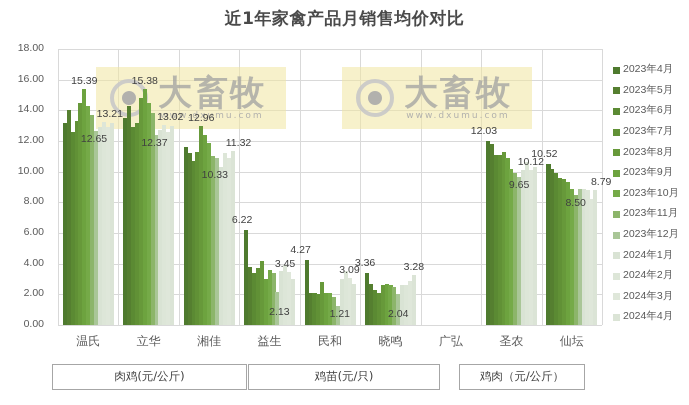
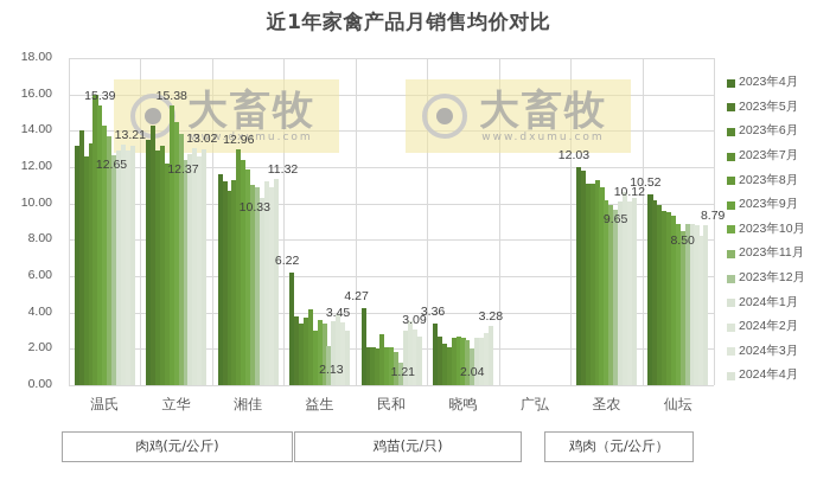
2023年8月/温氏: 14.5 -> 16.0
2023年8月/立华: 14.8 -> 12.2
